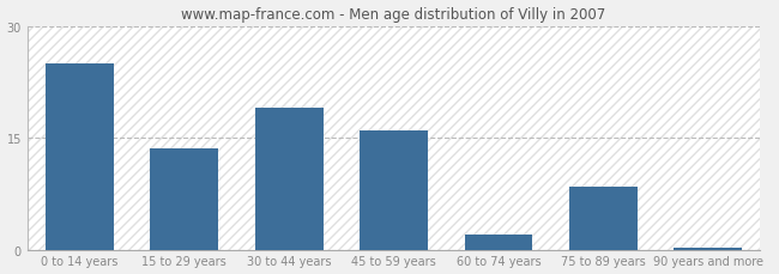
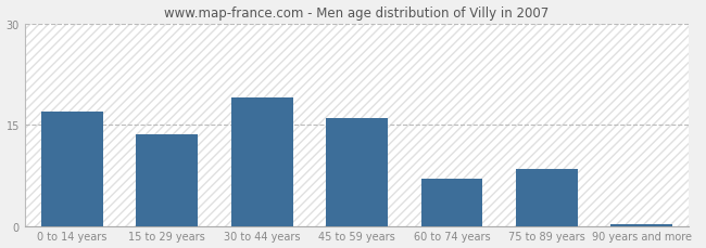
0 to 14 years: 25.0 -> 17.0
60 to 74 years: 2.0 -> 7.0
